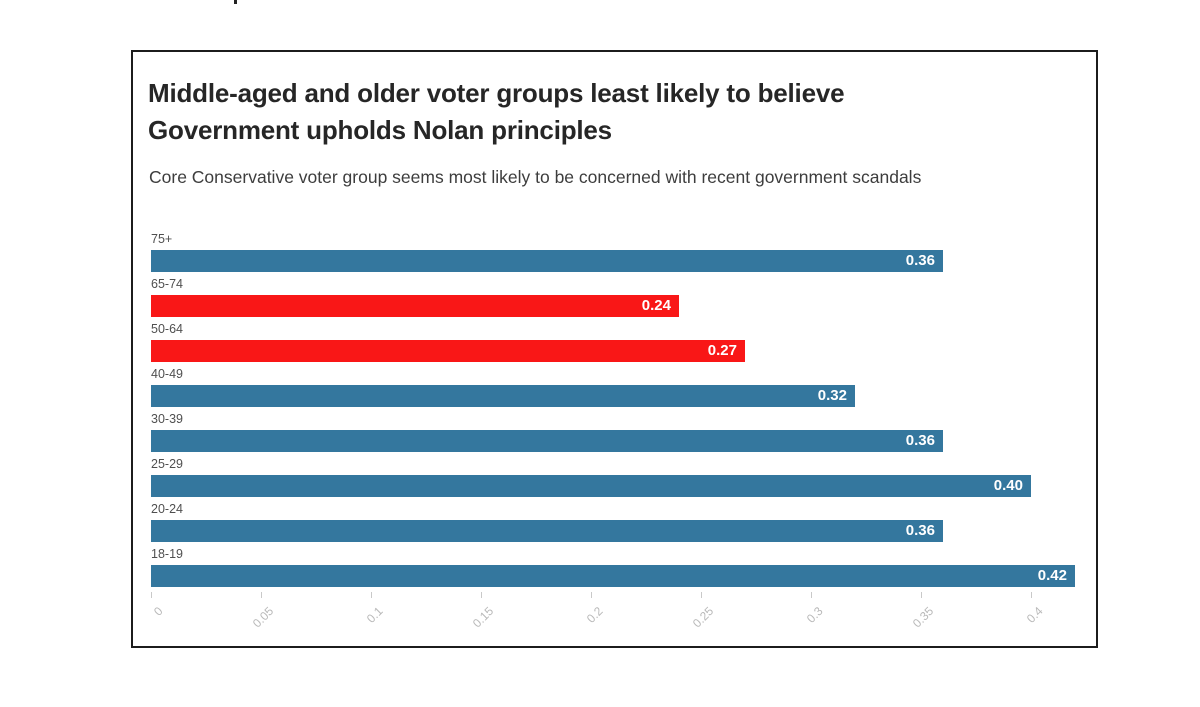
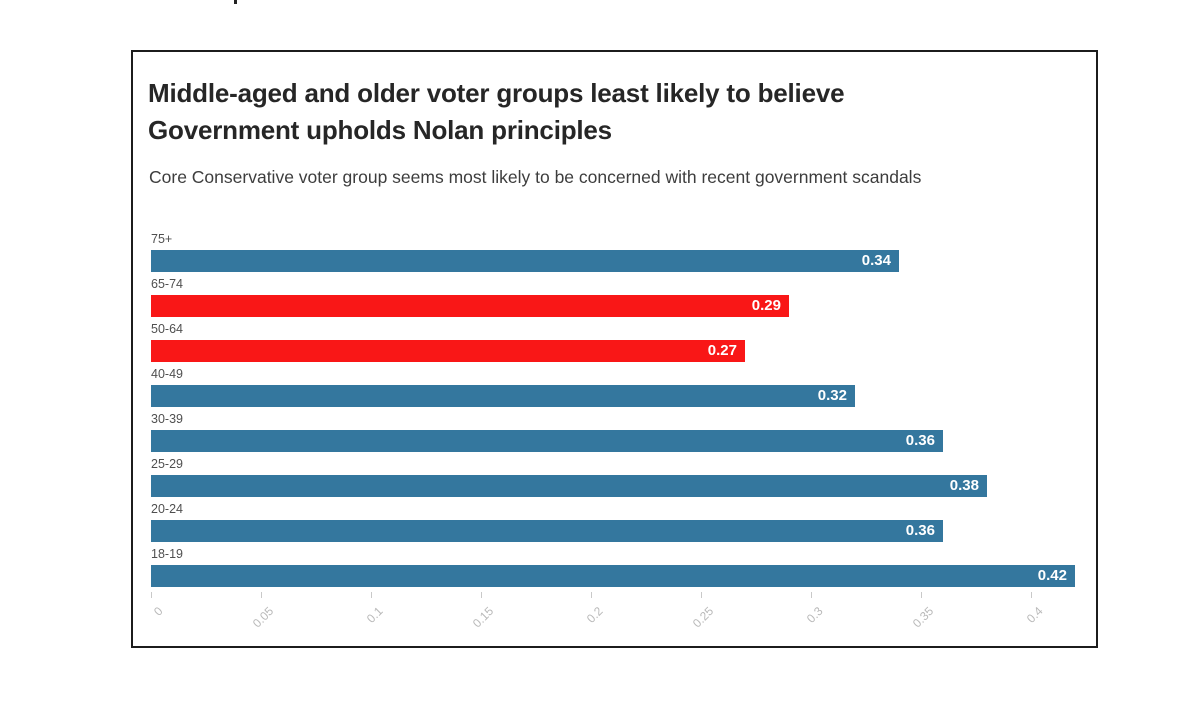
75+: 0.36 -> 0.34
65-74: 0.24 -> 0.29
25-29: 0.40 -> 0.38
